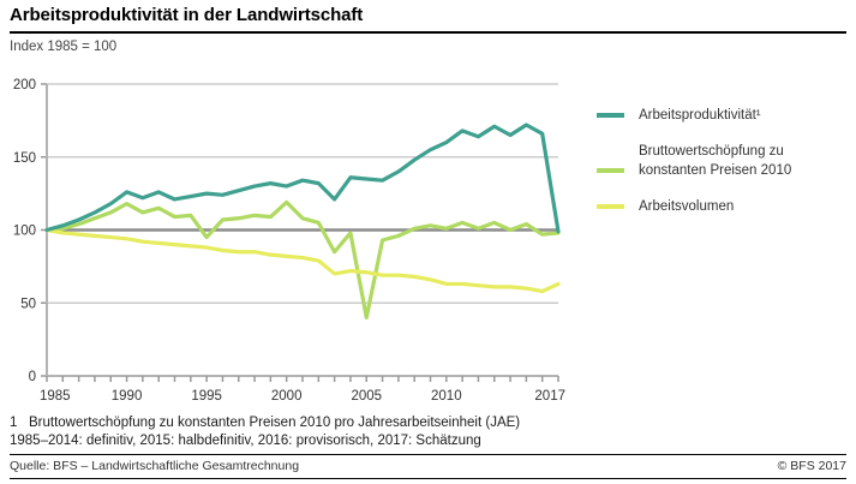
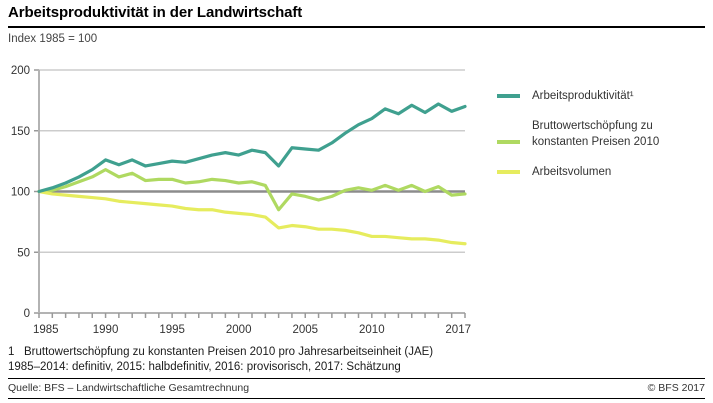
Bruttowertschöpfung zu konstanten Preisen 2010/1995: 95 -> 110
Bruttowertschöpfung zu konstanten Preisen 2010/2000: 119 -> 107
Bruttowertschöpfung zu konstanten Preisen 2010/2005: 40 -> 96
Arbeitsproduktivität¹/2017: 99 -> 170
Arbeitsvolumen/2017: 63 -> 57
